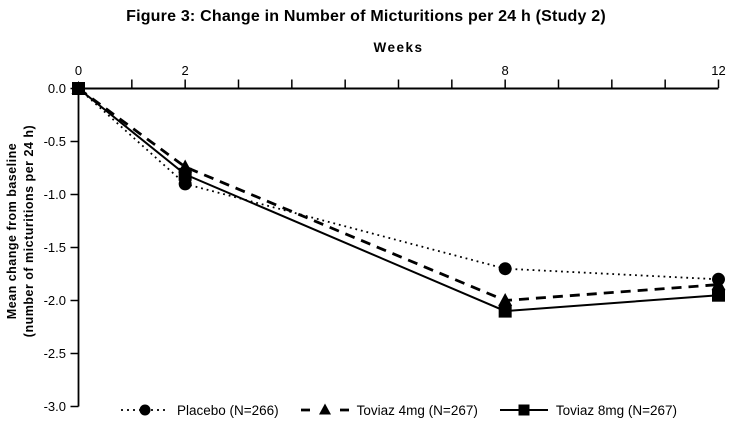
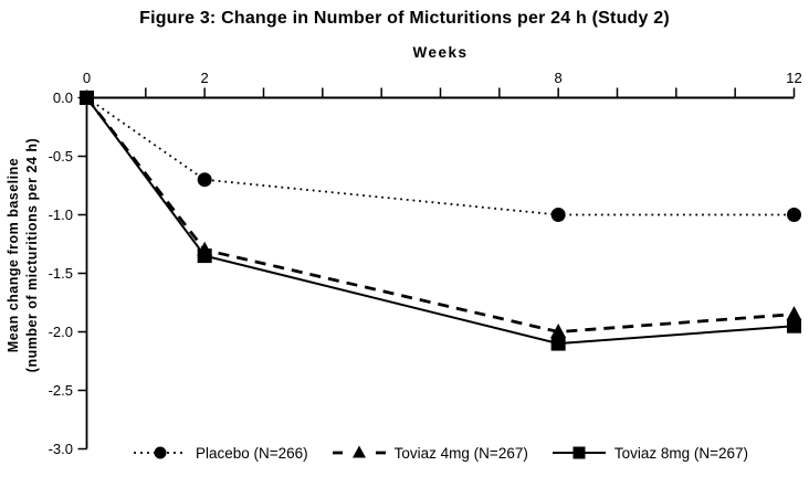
Placebo (N=266)/2: -0.9 -> -0.7
Toviaz 4mg (N=267)/2: -0.74 -> -1.30
Toviaz 8mg (N=267)/2: -0.81 -> -1.35
Placebo (N=266)/8: -1.7 -> -1.0
Placebo (N=266)/12: -1.8 -> -1.0
